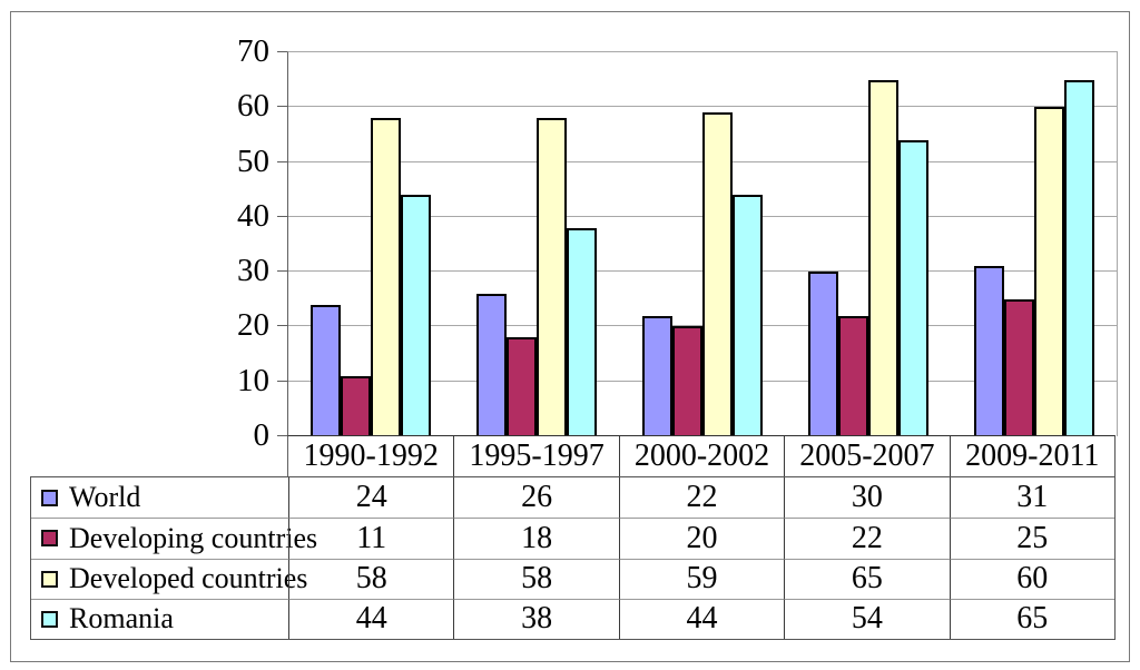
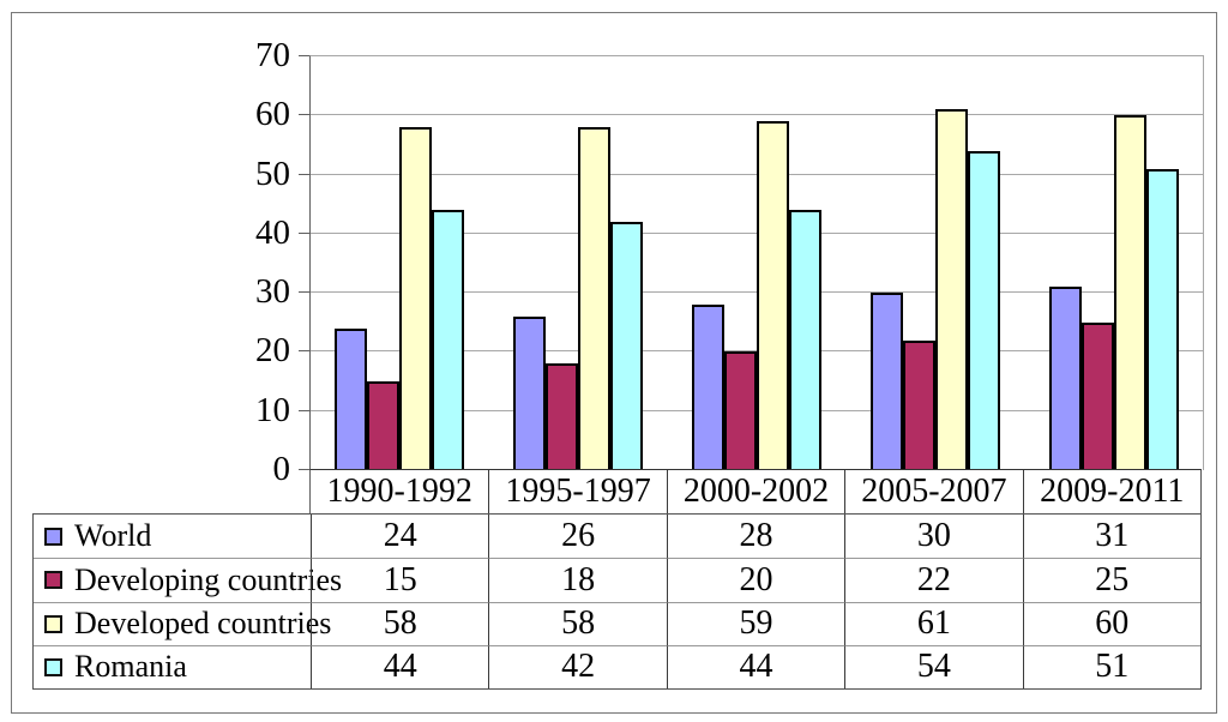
Developing countries/1990-1992: 11 -> 15
Romania/1995-1997: 38 -> 42
World/2000-2002: 22 -> 28
Developed countries/2005-2007: 65 -> 61
Romania/2009-2011: 65 -> 51
